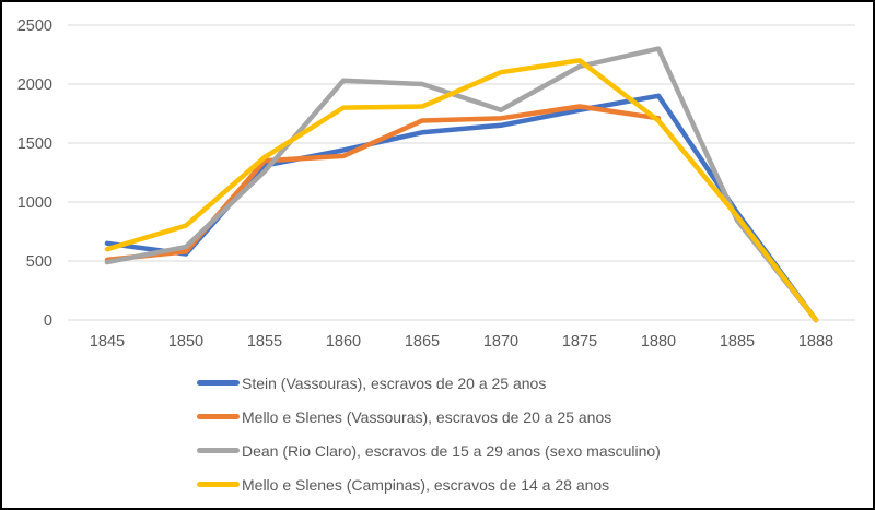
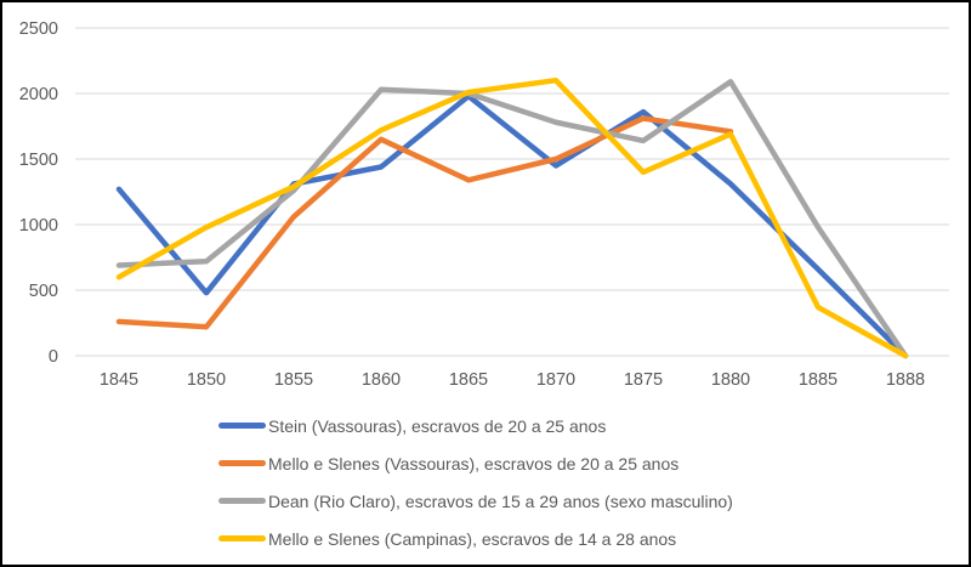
Stein (Vassouras), escravos de 20 a 25 anos/1845: 650 -> 1270
Mello e Slenes (Vassouras), escravos de 20 a 25 anos/1845: 510 -> 260
Dean (Rio Claro), escravos de 15 a 29 anos (sexo masculino)/1845: 490 -> 690
Stein (Vassouras), escravos de 20 a 25 anos/1850: 560 -> 480
Mello e Slenes (Vassouras), escravos de 20 a 25 anos/1850: 580 -> 220
Dean (Rio Claro), escravos de 15 a 29 anos (sexo masculino)/1850: 620 -> 720
Mello e Slenes (Campinas), escravos de 14 a 28 anos/1850: 800 -> 980
Mello e Slenes (Vassouras), escravos de 20 a 25 anos/1855: 1350 -> 1060
Mello e Slenes (Campinas), escravos de 14 a 28 anos/1855: 1380 -> 1290
Mello e Slenes (Vassouras), escravos de 20 a 25 anos/1860: 1390 -> 1650
Mello e Slenes (Campinas), escravos de 14 a 28 anos/1860: 1800 -> 1720
Stein (Vassouras), escravos de 20 a 25 anos/1865: 1590 -> 1980
Mello e Slenes (Vassouras), escravos de 20 a 25 anos/1865: 1690 -> 1340
Mello e Slenes (Campinas), escravos de 14 a 28 anos/1865: 1810 -> 2010
Stein (Vassouras), escravos de 20 a 25 anos/1870: 1650 -> 1450
Mello e Slenes (Vassouras), escravos de 20 a 25 anos/1870: 1710 -> 1500
Stein (Vassouras), escravos de 20 a 25 anos/1875: 1780 -> 1860
Dean (Rio Claro), escravos de 15 a 29 anos (sexo masculino)/1875: 2150 -> 1640
Mello e Slenes (Campinas), escravos de 14 a 28 anos/1875: 2200 -> 1400
Stein (Vassouras), escravos de 20 a 25 anos/1880: 1900 -> 1310
Dean (Rio Claro), escravos de 15 a 29 anos (sexo masculino)/1880: 2300 -> 2090
Stein (Vassouras), escravos de 20 a 25 anos/1885: 910 -> 660
Dean (Rio Claro), escravos de 15 a 29 anos (sexo masculino)/1885: 840 -> 980
Mello e Slenes (Campinas), escravos de 14 a 28 anos/1885: 880 -> 370
